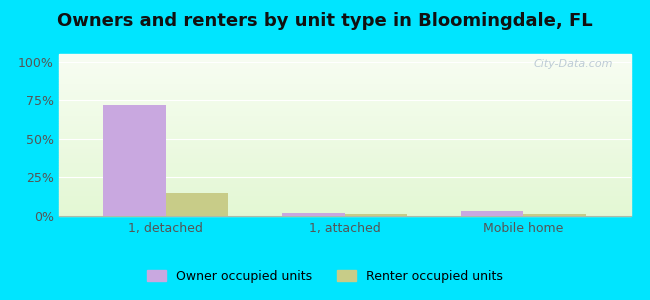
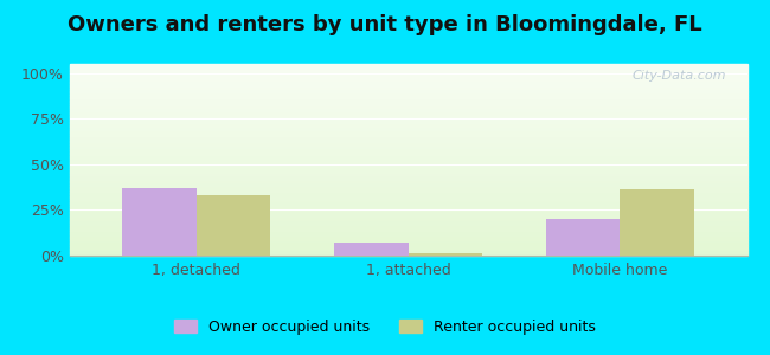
Owner occupied units/1, detached: 72% -> 37%
Renter occupied units/1, detached: 15% -> 33%
Owner occupied units/1, attached: 2% -> 7%
Owner occupied units/Mobile home: 3% -> 20%
Renter occupied units/Mobile home: 1% -> 36%
